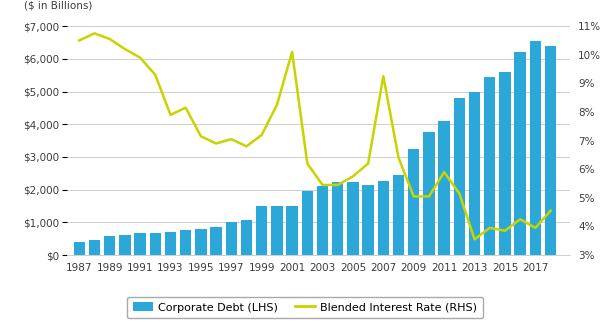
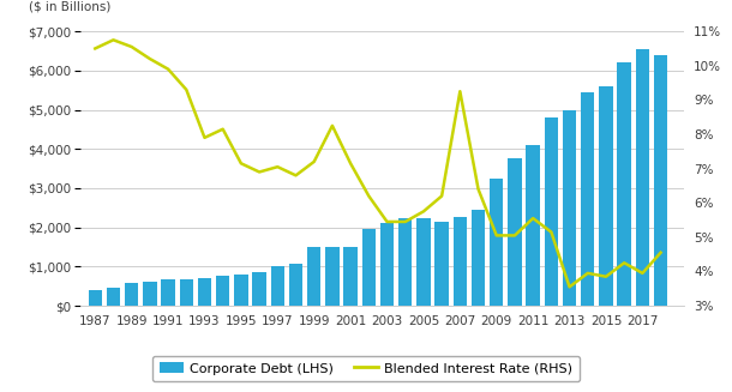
Blended Interest Rate (RHS)/2001: 10.10% -> 7.15%
Blended Interest Rate (RHS)/2011: 5.90% -> 5.55%
